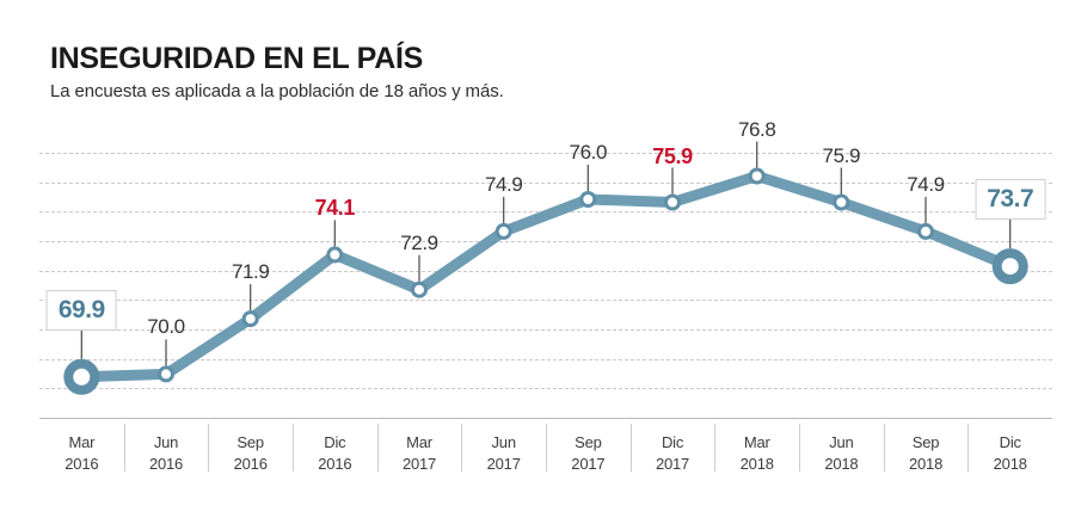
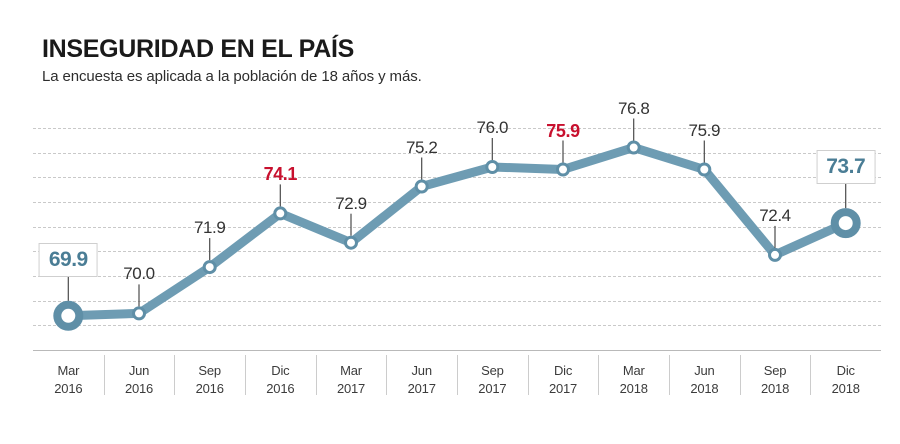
Jun 2017: 74.9 -> 75.2
Sep 2018: 74.9 -> 72.4
